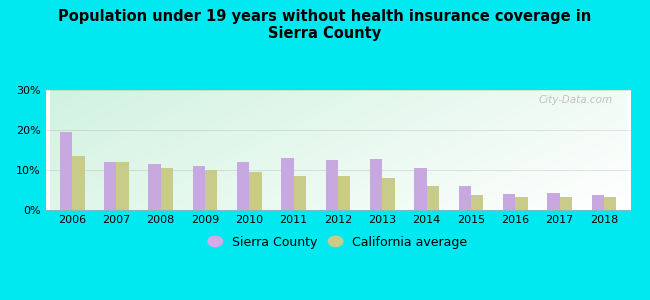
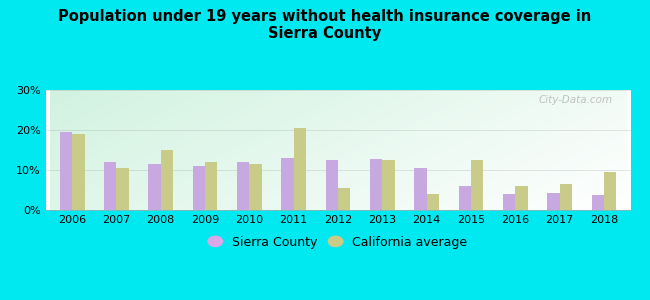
California average/2006: 13.5% -> 19.0%
California average/2007: 12.0% -> 10.5%
California average/2008: 10.5% -> 15.0%
California average/2009: 10.0% -> 12.0%
California average/2010: 9.5% -> 11.5%
California average/2011: 8.5% -> 20.5%
California average/2012: 8.5% -> 5.5%
California average/2013: 8.0% -> 12.5%
California average/2014: 6.0% -> 4.0%
California average/2015: 3.8% -> 12.5%
California average/2016: 3.2% -> 6.0%
California average/2017: 3.2% -> 6.5%
California average/2018: 3.2% -> 9.5%
